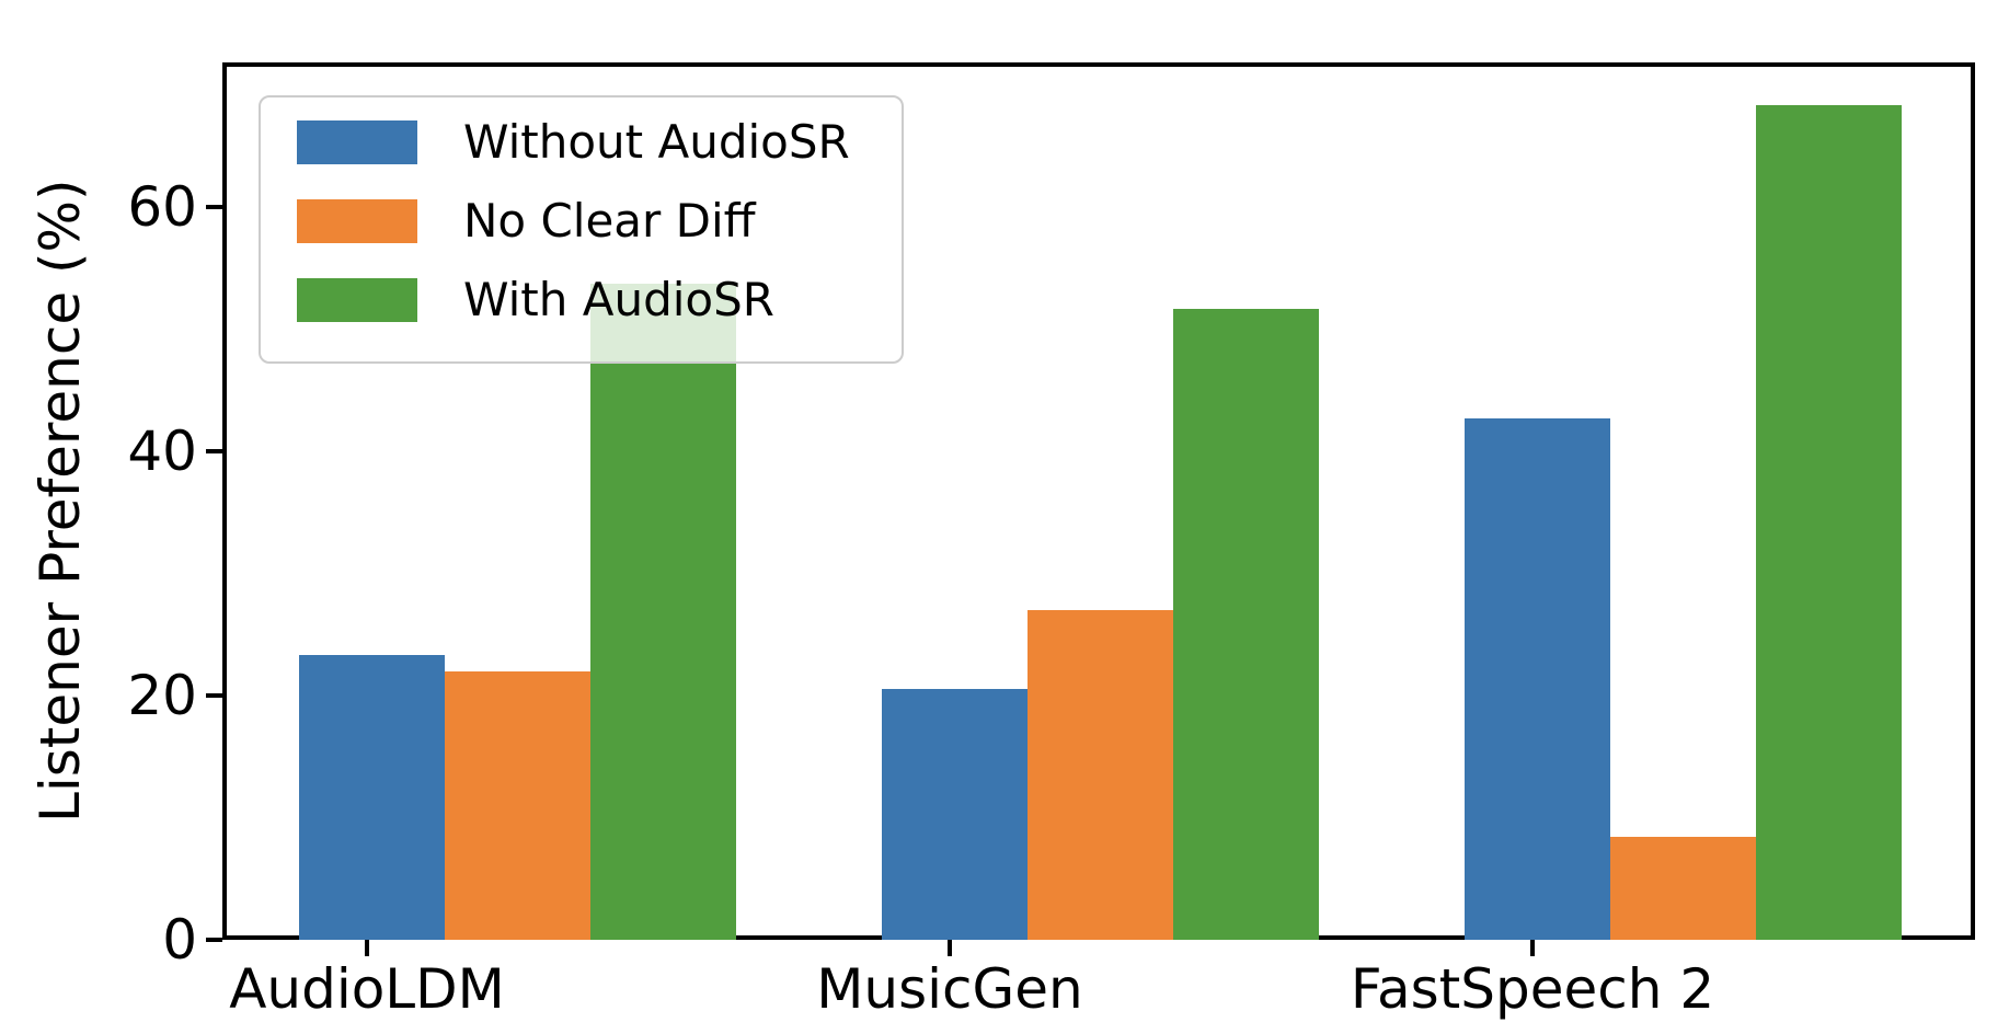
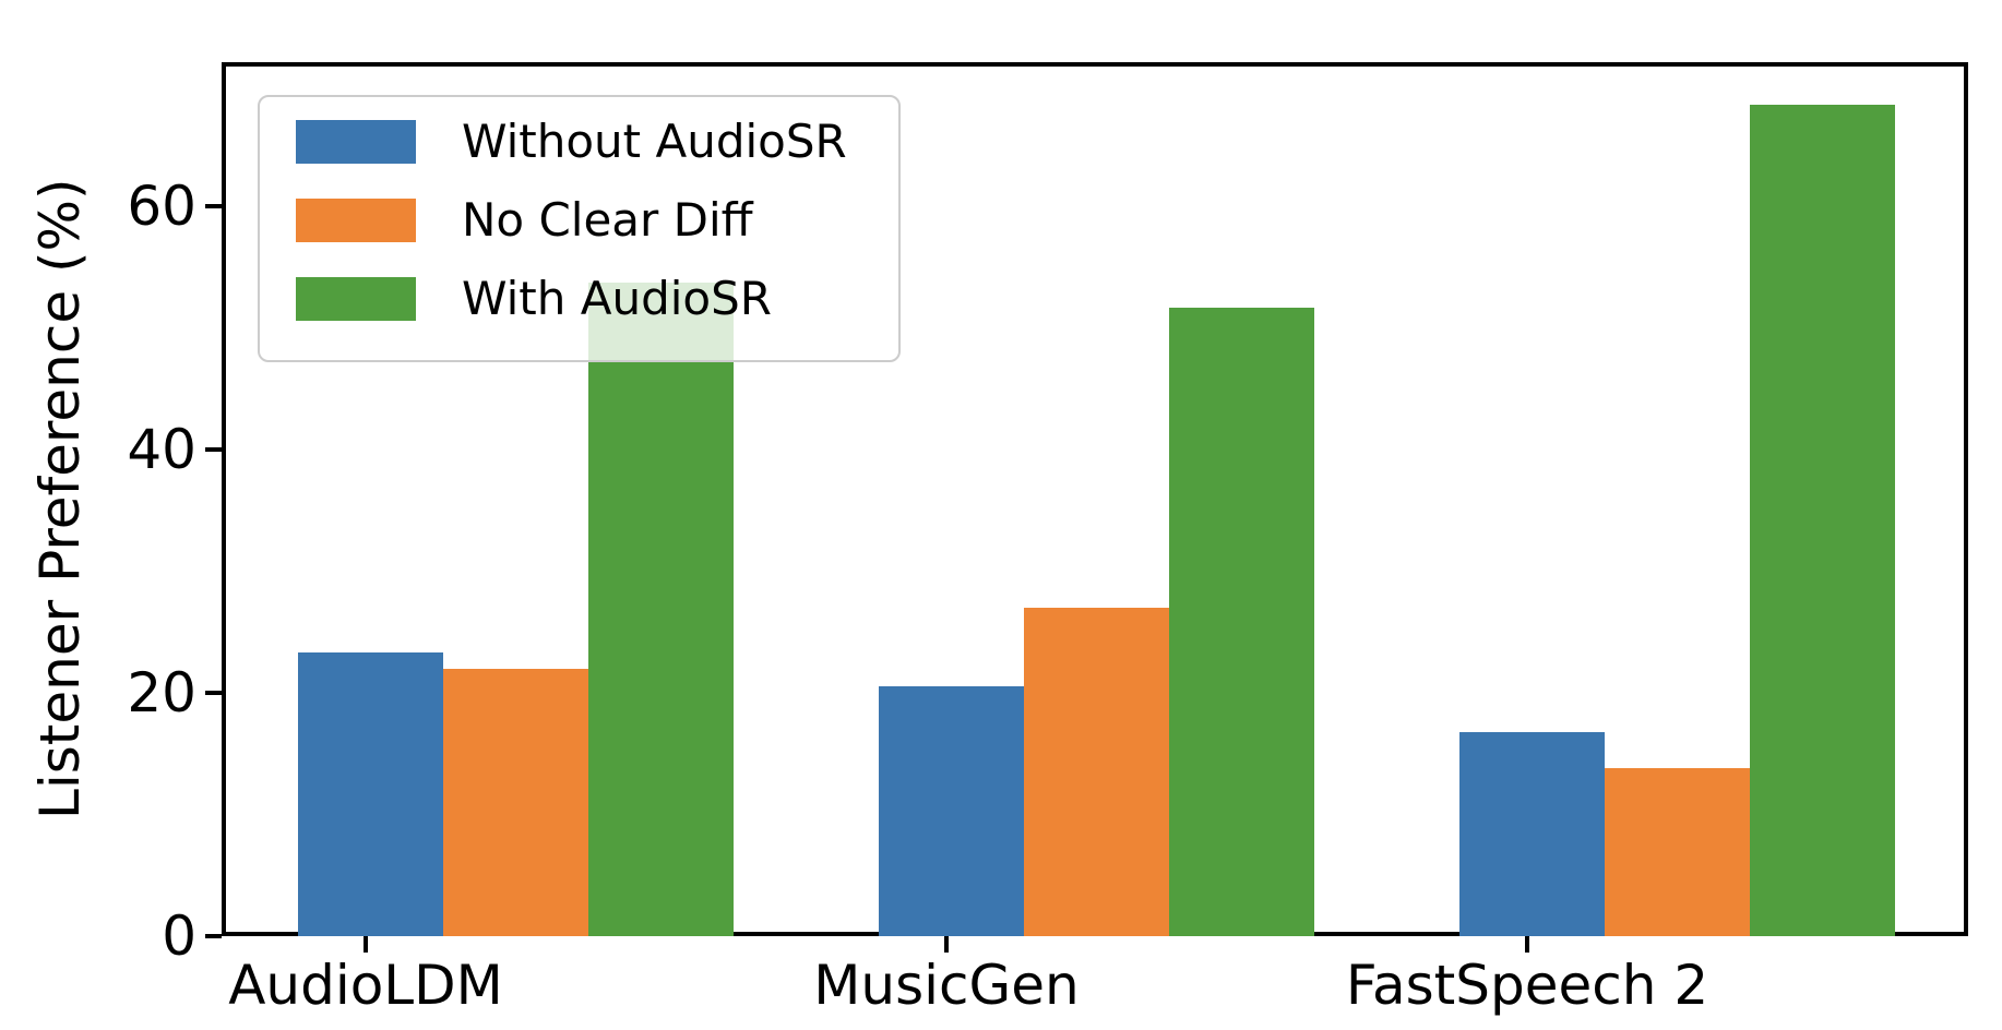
Without AudioSR/FastSpeech 2: 42.7 -> 16.8
No Clear Diff/FastSpeech 2: 8.4 -> 13.8
